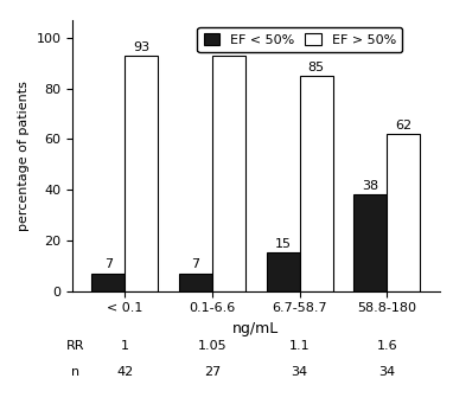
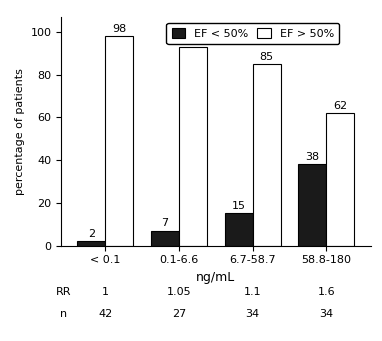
EF < 50%/< 0.1: 7 -> 2
EF > 50%/< 0.1: 93 -> 98
